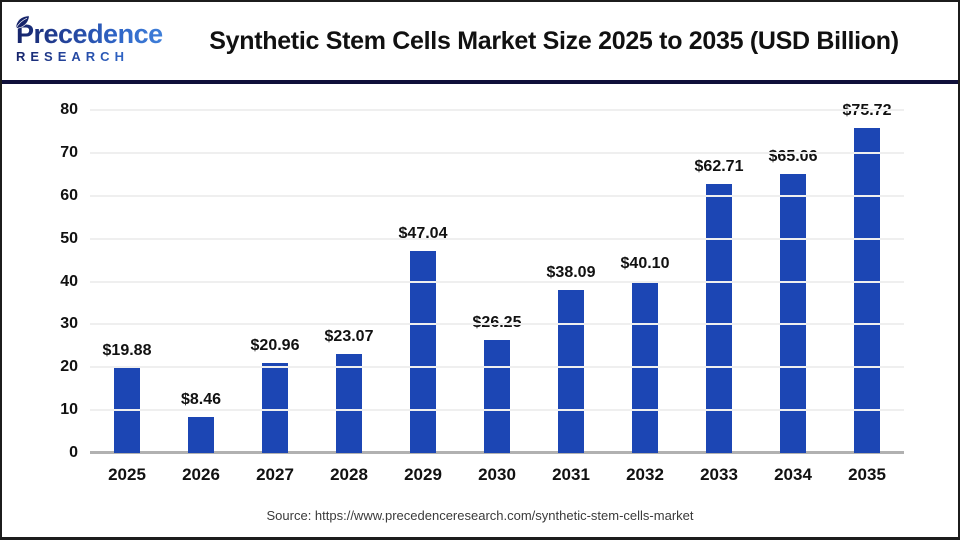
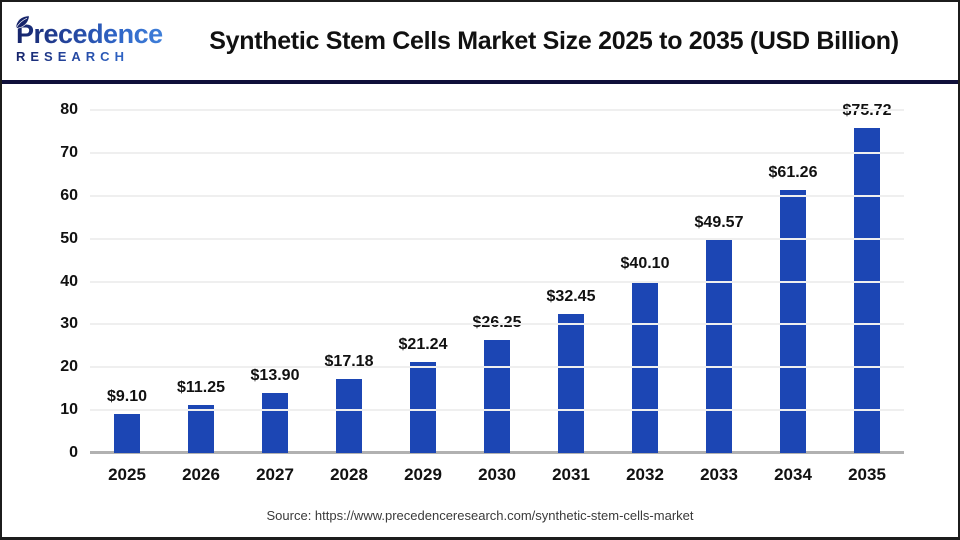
2025: $19.88 -> $9.10
2026: $8.46 -> $11.25
2027: $20.96 -> $13.90
2028: $23.07 -> $17.18
2029: $47.04 -> $21.24
2031: $38.09 -> $32.45
2033: $62.71 -> $49.57
2034: $65.06 -> $61.26
